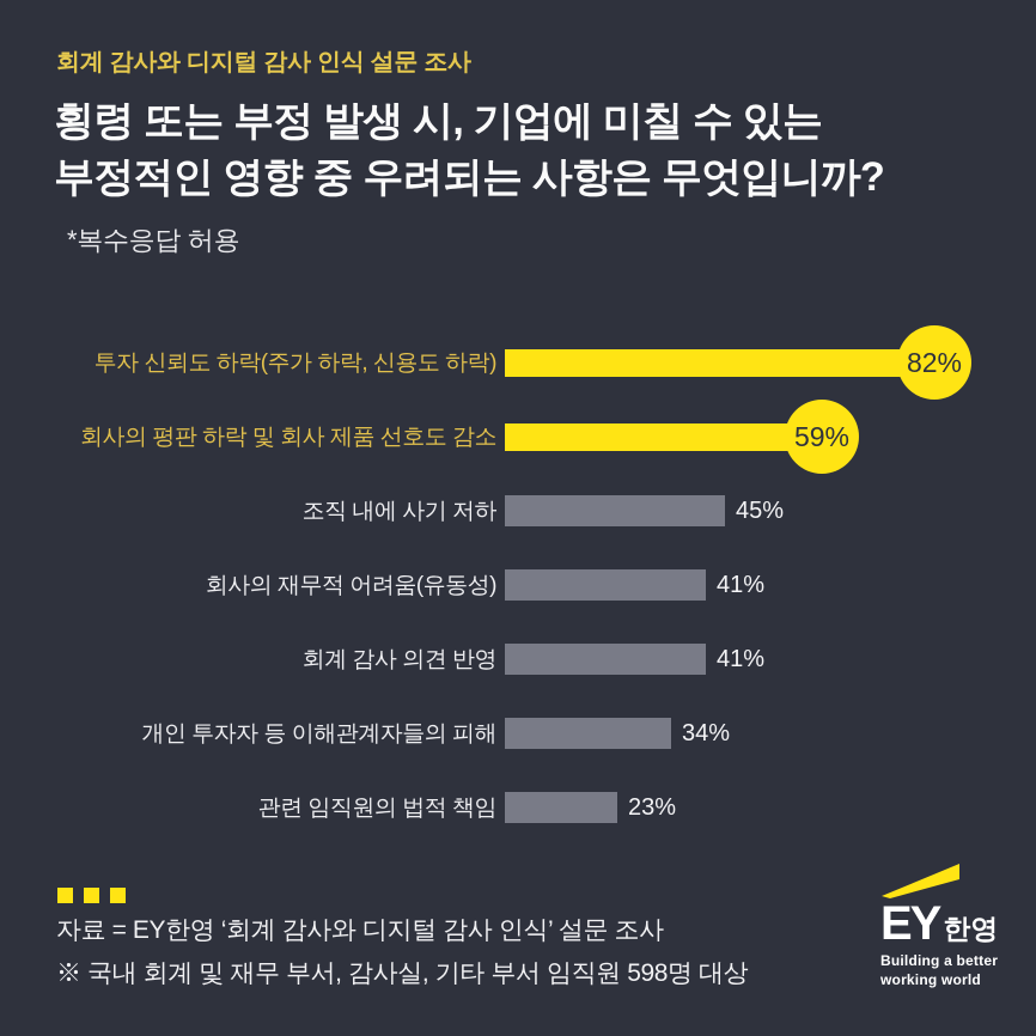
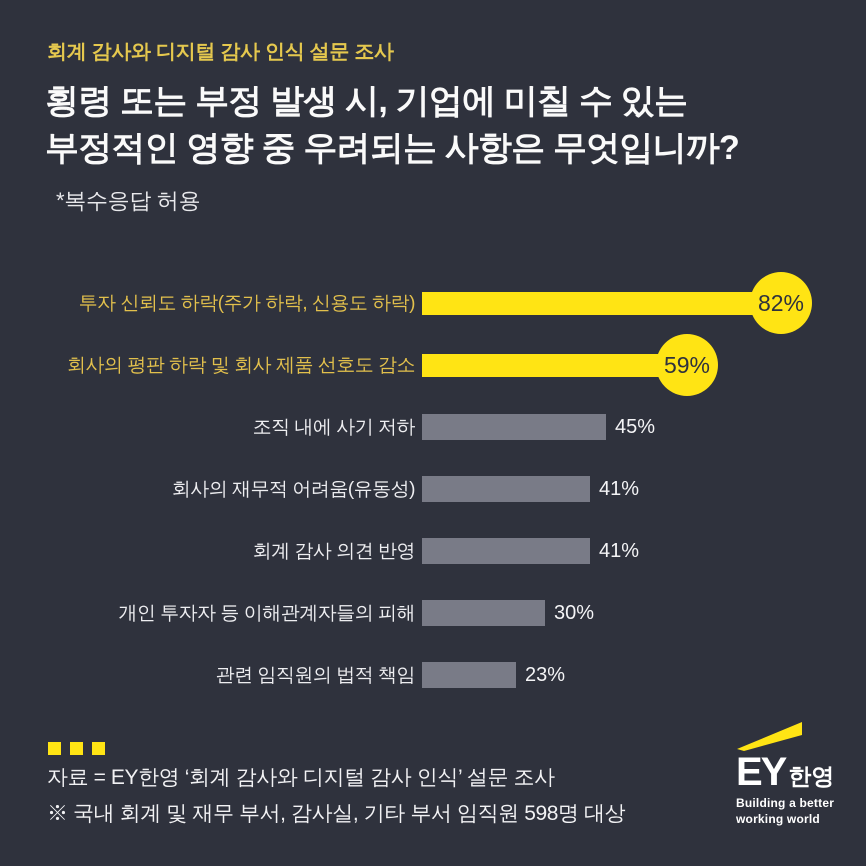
개인 투자자 등 이해관계자들의 피해: 34% -> 30%
